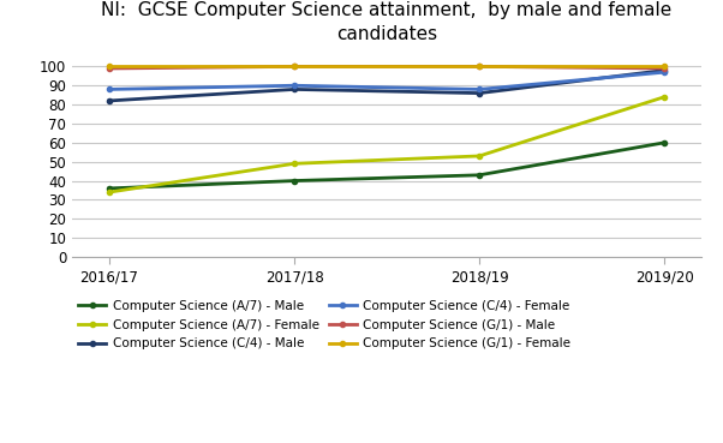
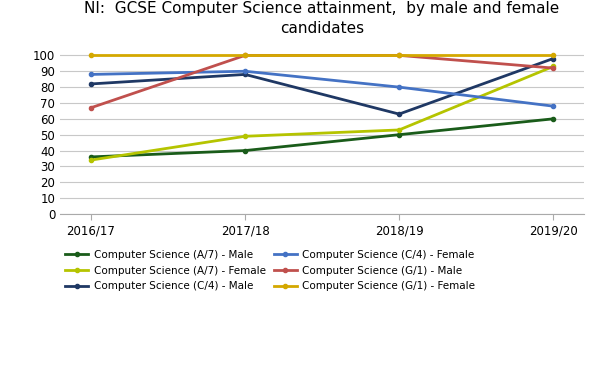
Computer Science (G/1) - Male/2016/17: 99 -> 67
Computer Science (A/7) - Male/2018/19: 43 -> 50
Computer Science (C/4) - Male/2018/19: 86 -> 63
Computer Science (C/4) - Female/2018/19: 88 -> 80
Computer Science (A/7) - Female/2019/20: 84 -> 93
Computer Science (C/4) - Female/2019/20: 97 -> 68
Computer Science (G/1) - Male/2019/20: 99 -> 92
